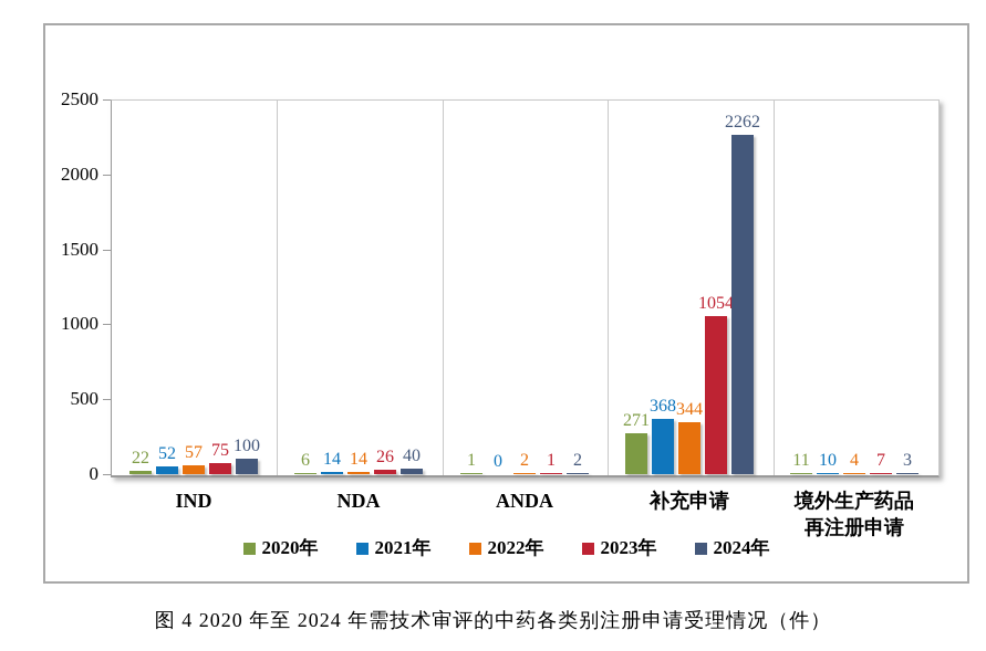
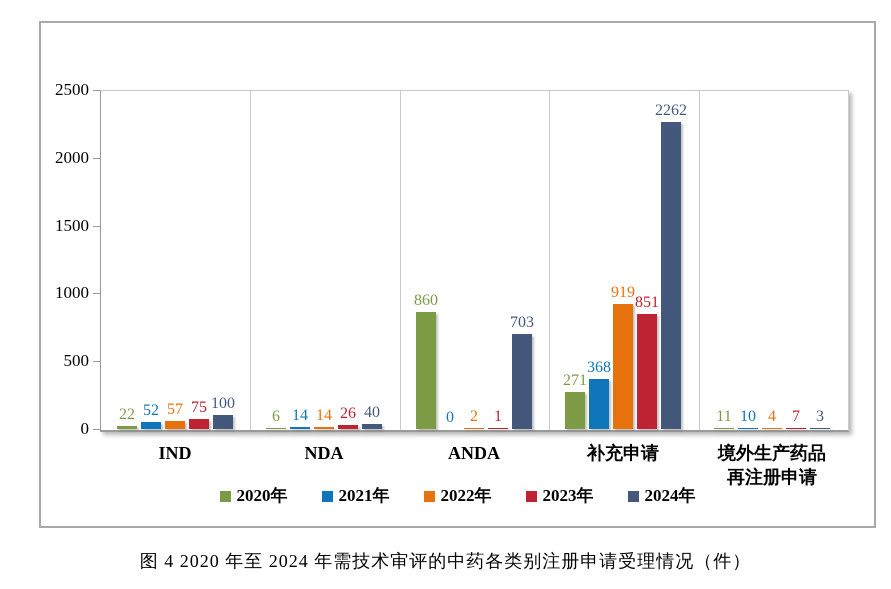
2020年/ANDA: 1 -> 860
2024年/ANDA: 2 -> 703
2022年/补充申请: 344 -> 919
2023年/补充申请: 1054 -> 851
